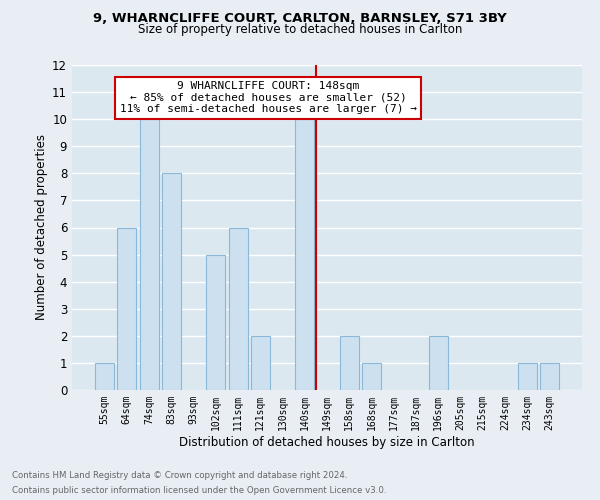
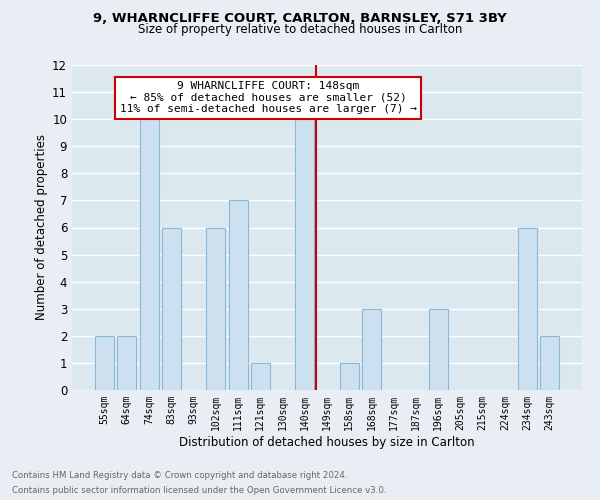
55sqm: 1 -> 2
64sqm: 6 -> 2
83sqm: 8 -> 6
102sqm: 5 -> 6
111sqm: 6 -> 7
121sqm: 2 -> 1
158sqm: 2 -> 1
168sqm: 1 -> 3
196sqm: 2 -> 3
234sqm: 1 -> 6
243sqm: 1 -> 2
